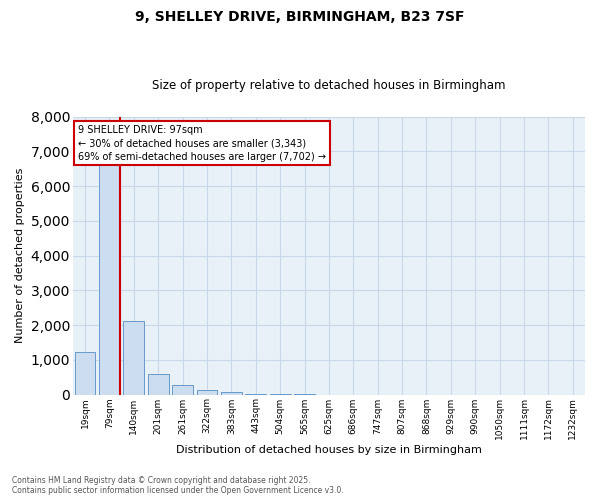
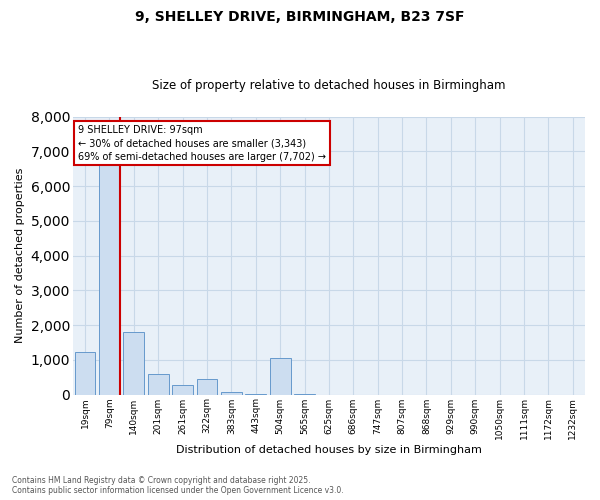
140sqm: 2,130 -> 1,800
322sqm: 120 -> 450
504sqm: 20 -> 1,050
